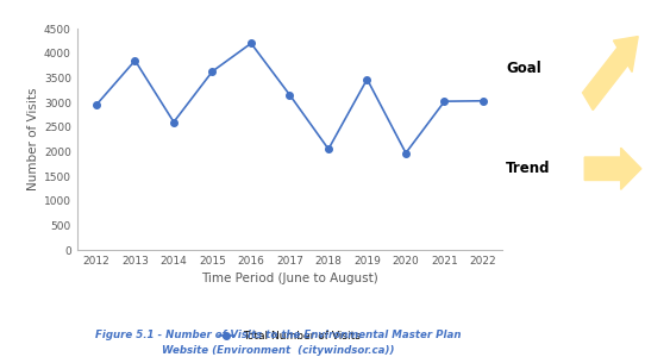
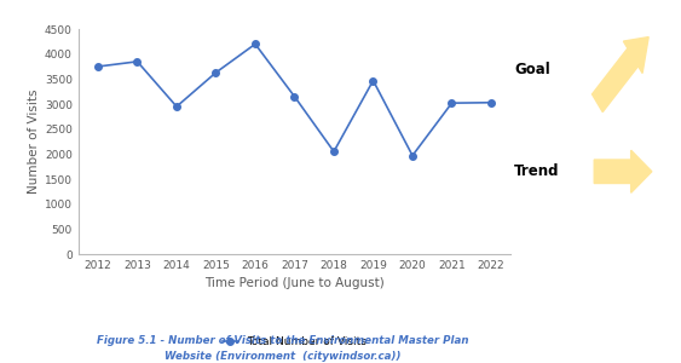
2012: 2950 -> 3750
2014: 2600 -> 2950
